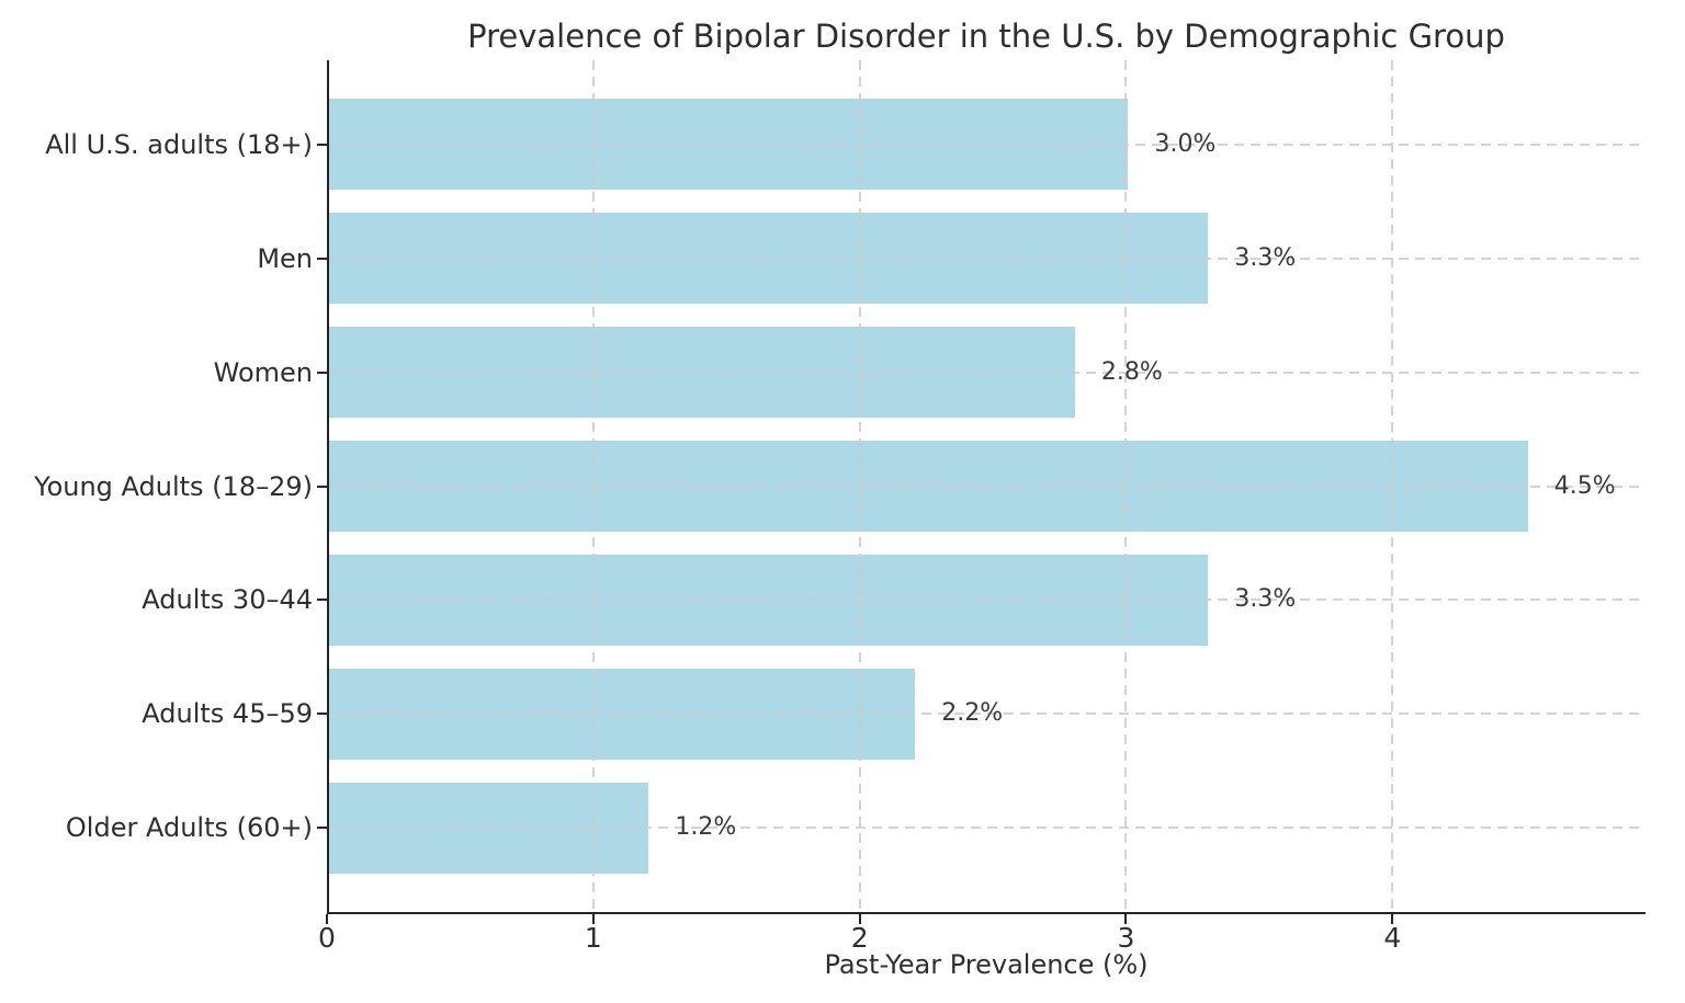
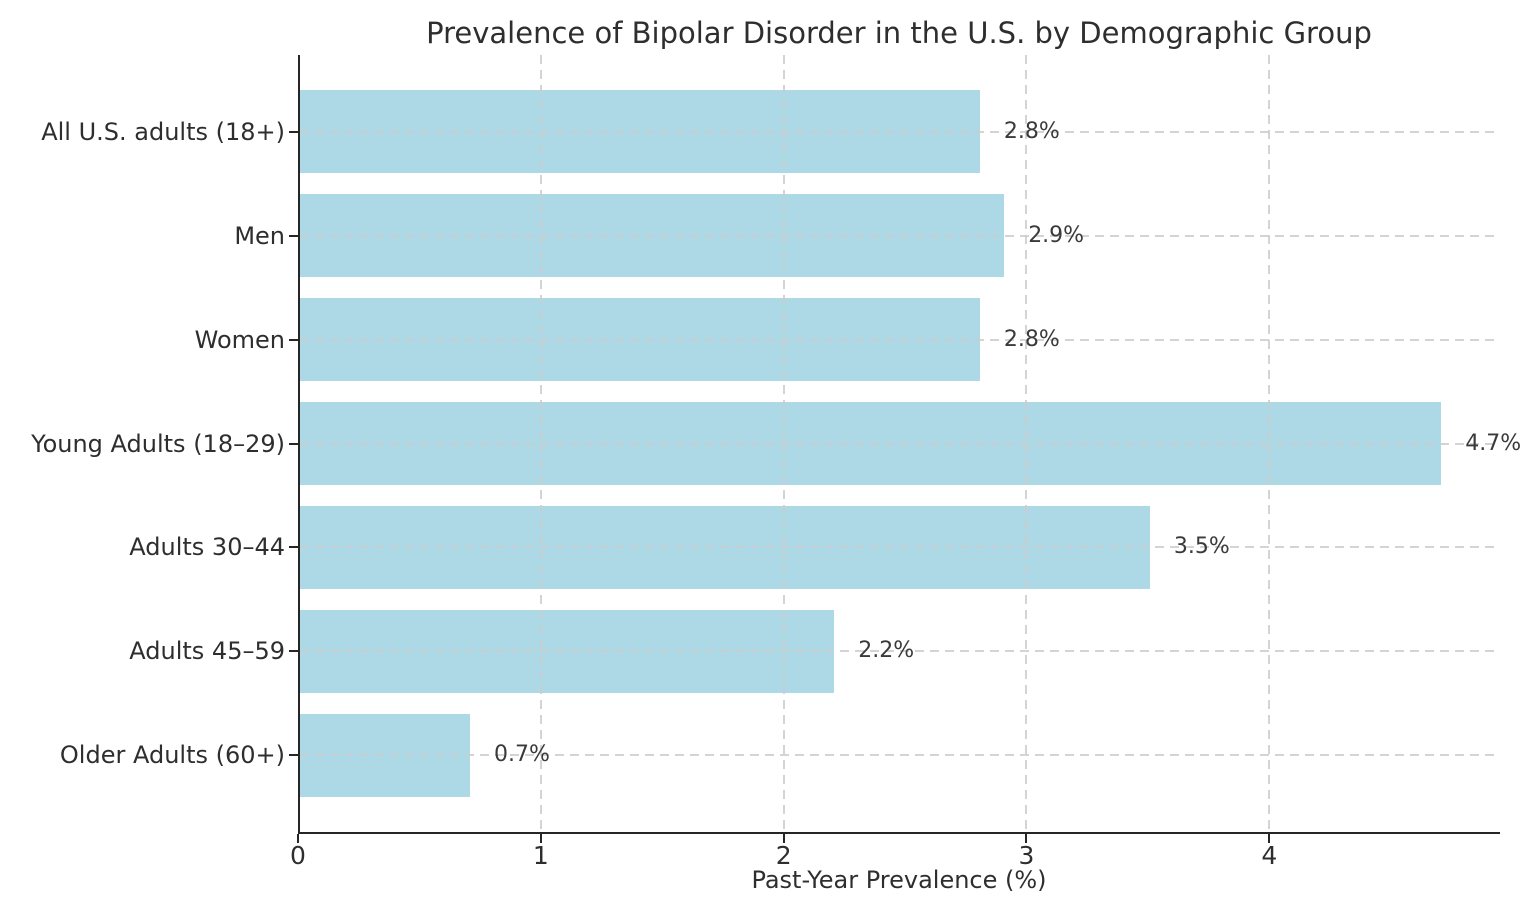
All U.S. adults (18+): 3.0% -> 2.8%
Men: 3.3% -> 2.9%
Young Adults (18–29): 4.5% -> 4.7%
Adults 30–44: 3.3% -> 3.5%
Older Adults (60+): 1.2% -> 0.7%
